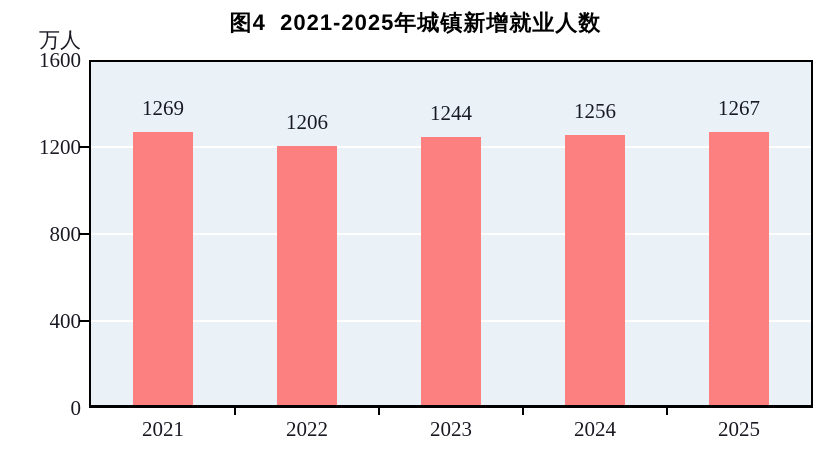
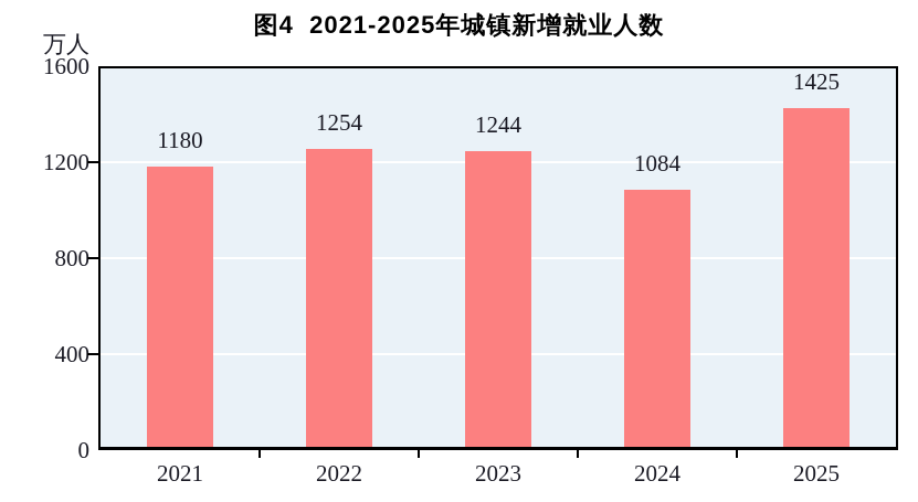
2021: 1269 -> 1180
2022: 1206 -> 1254
2024: 1256 -> 1084
2025: 1267 -> 1425
